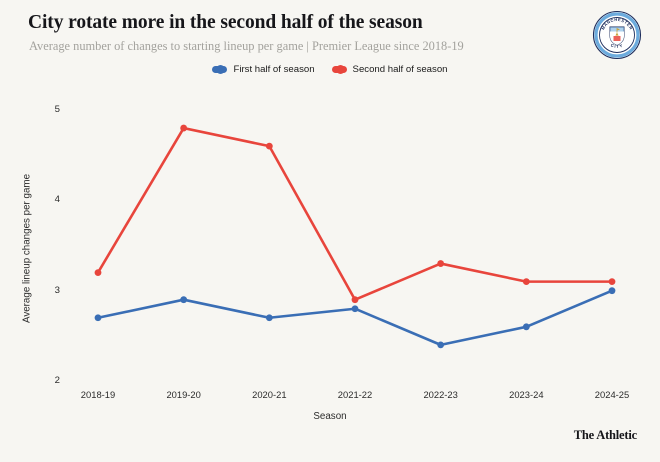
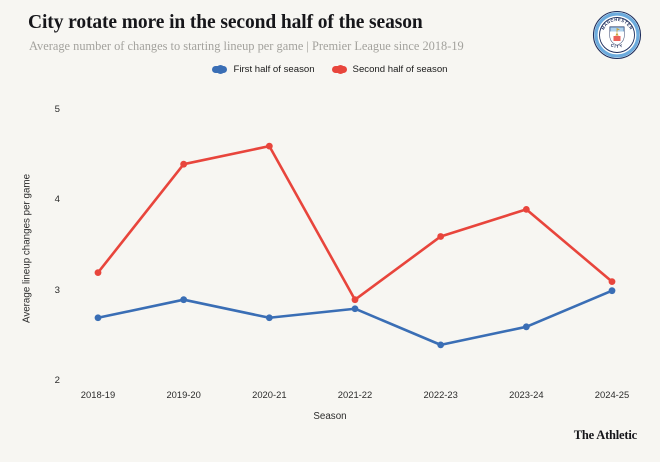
Second half of season/2019-20: 4.8 -> 4.4
Second half of season/2022-23: 3.3 -> 3.6
Second half of season/2023-24: 3.1 -> 3.9
